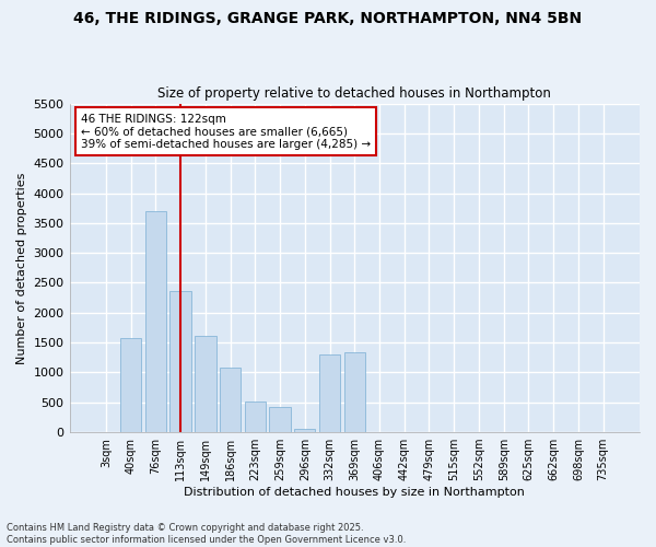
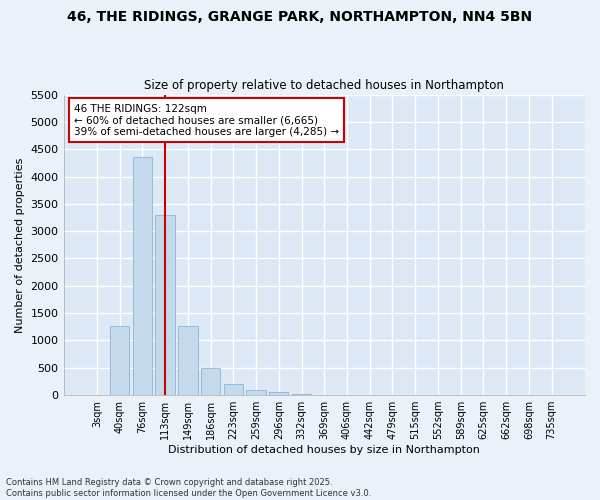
40sqm: 1580 -> 1260
76sqm: 3700 -> 4350
113sqm: 2360 -> 3300
149sqm: 1620 -> 1270
186sqm: 1080 -> 490
223sqm: 520 -> 200
259sqm: 420 -> 100
332sqm: 1300 -> 20
369sqm: 1340 -> 10
